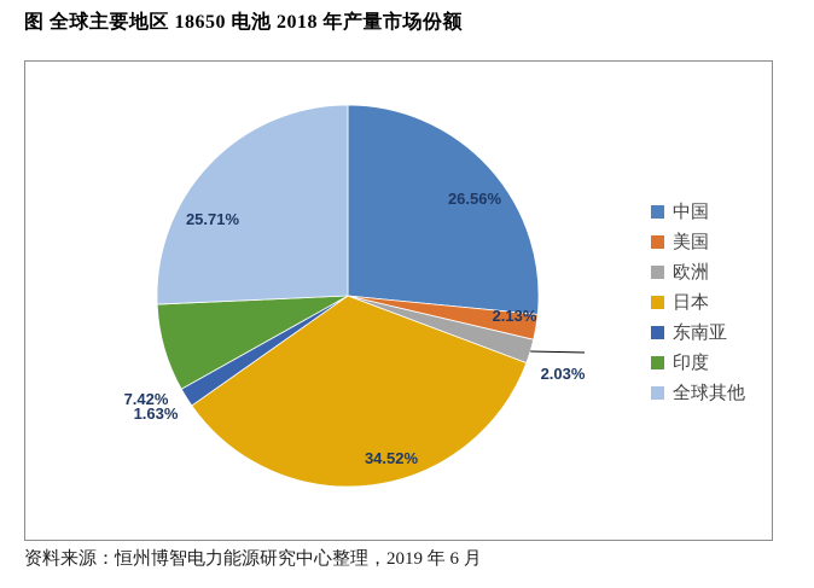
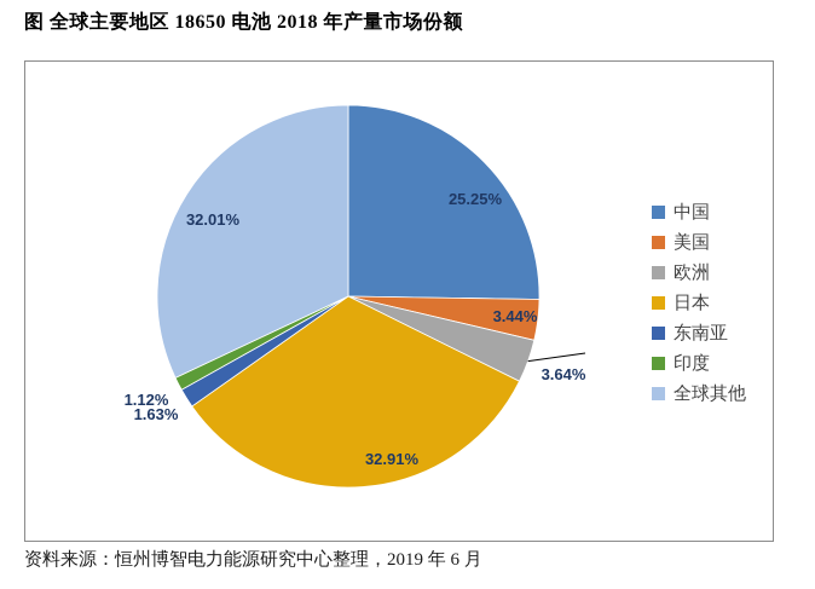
中国: 26.56% -> 25.25%
美国: 2.13% -> 3.44%
欧洲: 2.03% -> 3.64%
日本: 34.52% -> 32.91%
印度: 7.42% -> 1.12%
全球其他: 25.71% -> 32.01%
